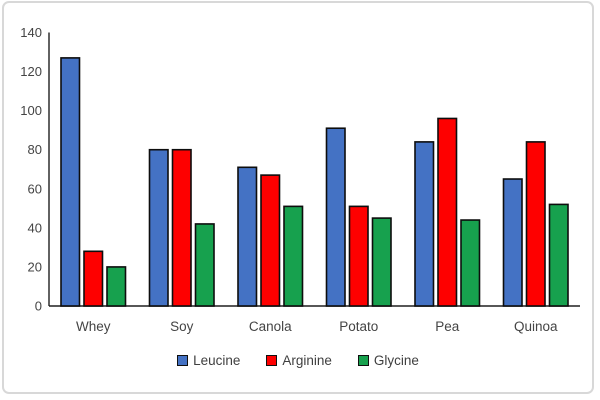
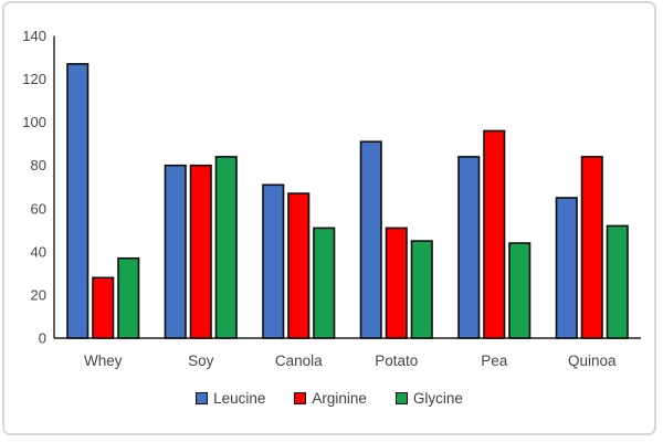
Glycine/Whey: 20 -> 37
Glycine/Soy: 42 -> 84
